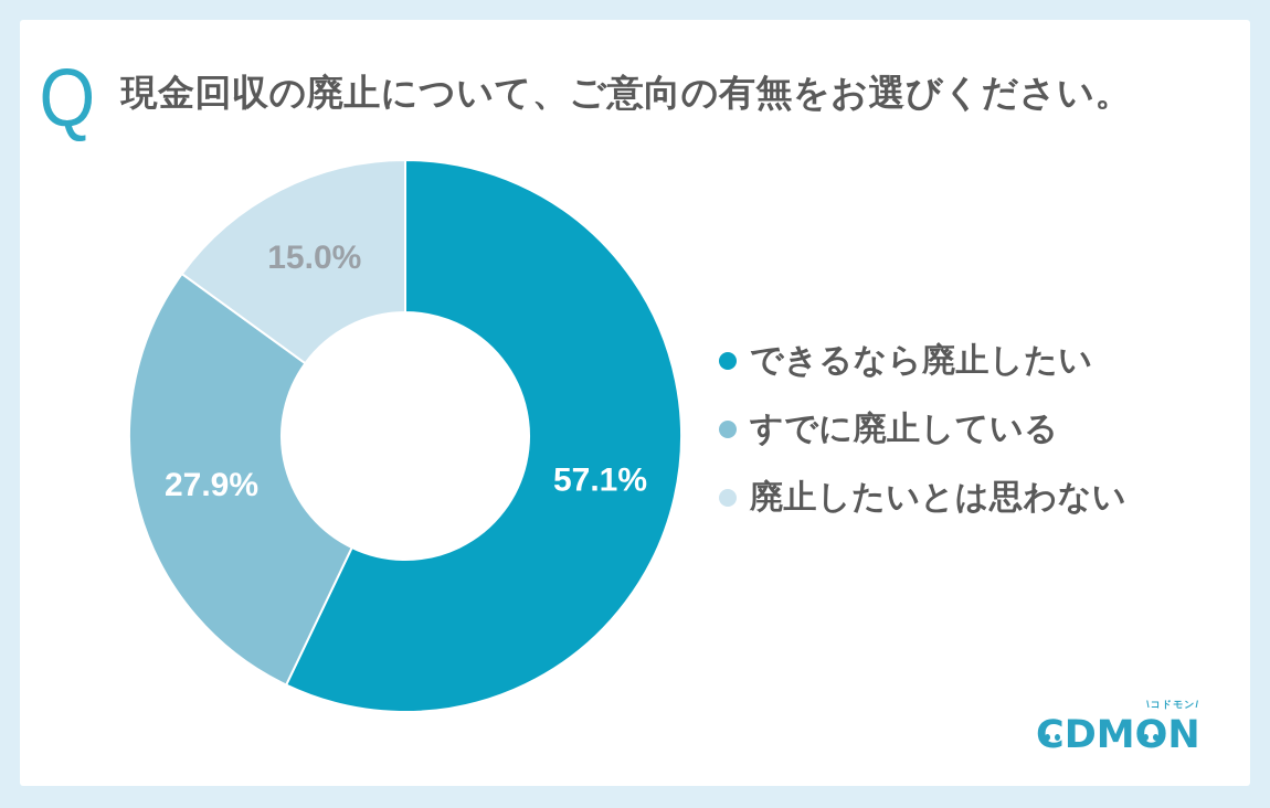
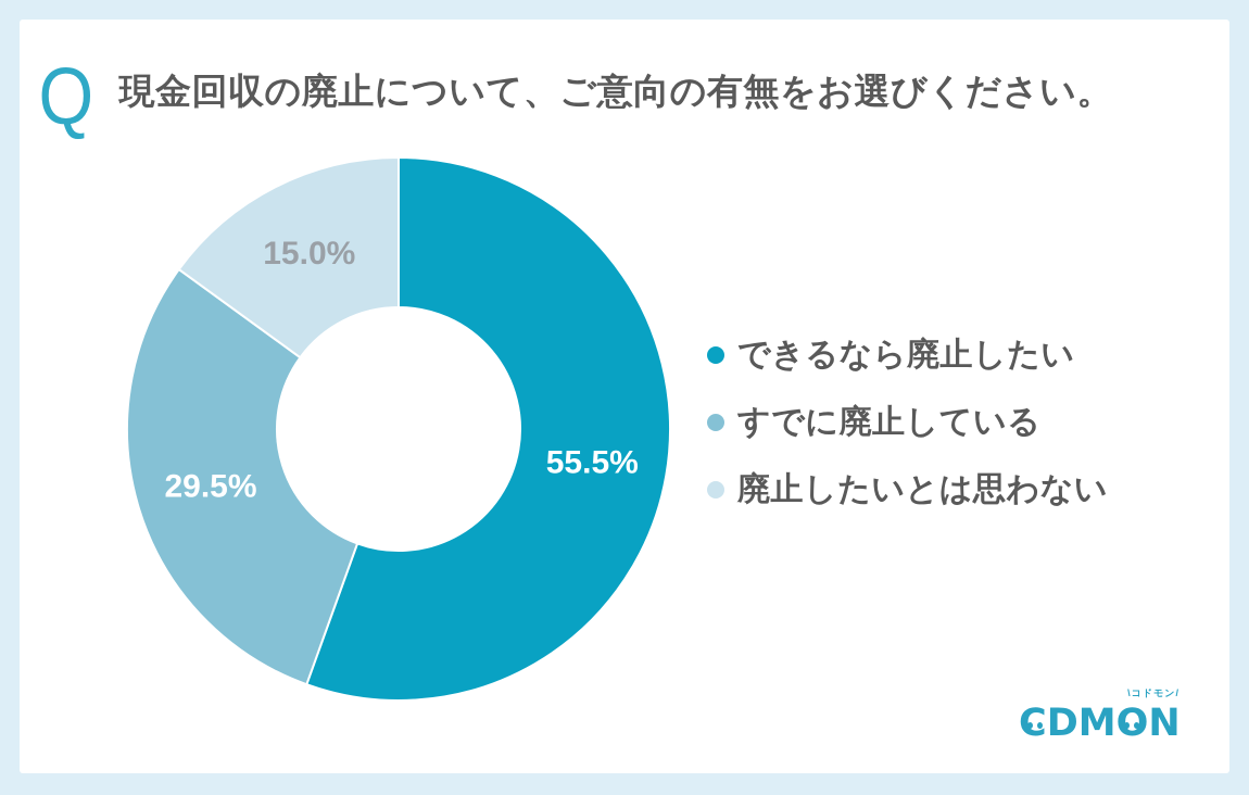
できるなら廃止したい: 57.1% -> 55.5%
すでに廃止している: 27.9% -> 29.5%
